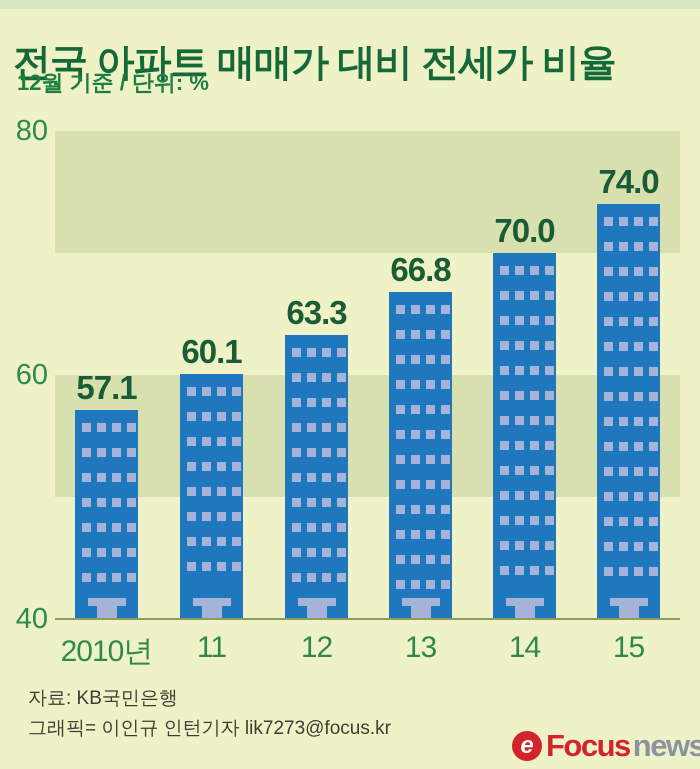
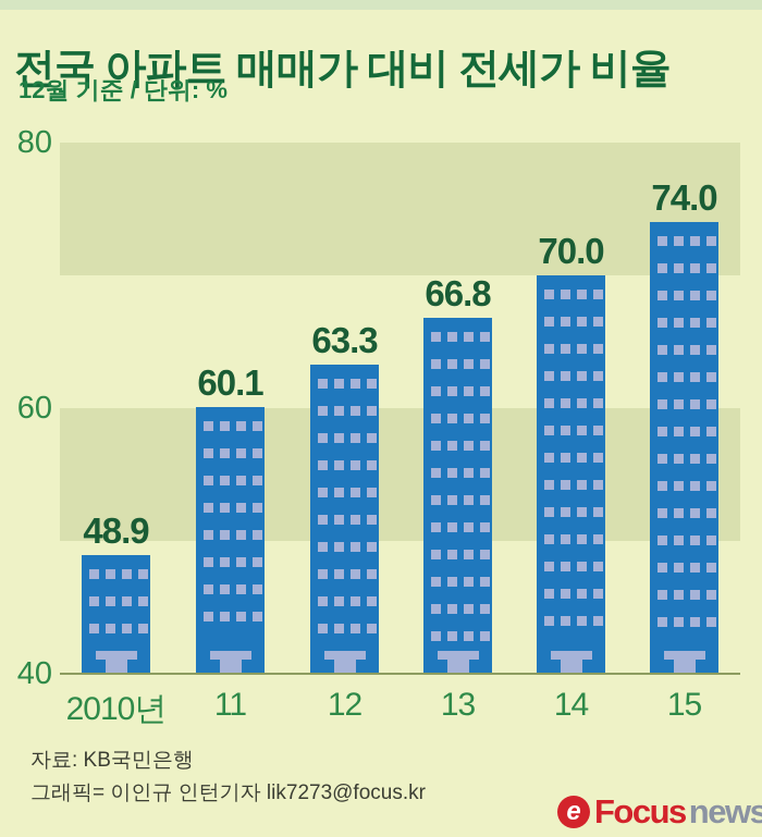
2010년: 57.1 -> 48.9
